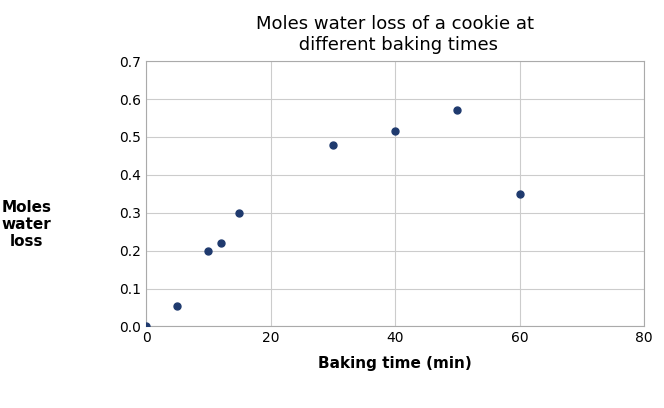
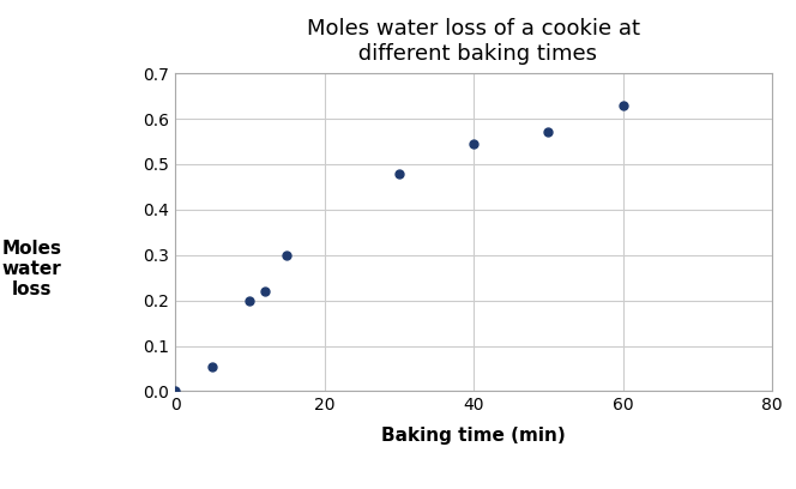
40: 0.515 -> 0.545
60: 0.350 -> 0.630
